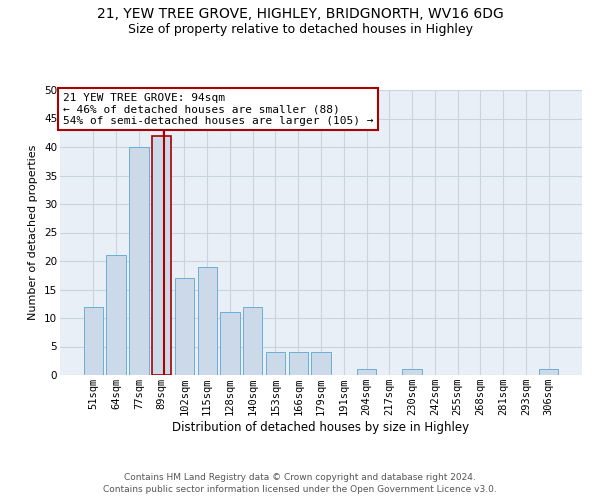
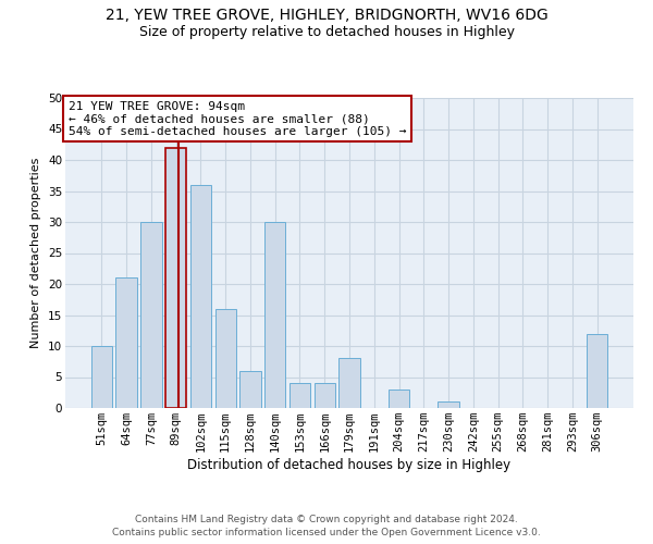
51sqm: 12 -> 10
77sqm: 40 -> 30
102sqm: 17 -> 36
115sqm: 19 -> 16
128sqm: 11 -> 6
140sqm: 12 -> 30
179sqm: 4 -> 8
204sqm: 1 -> 3
306sqm: 1 -> 12
